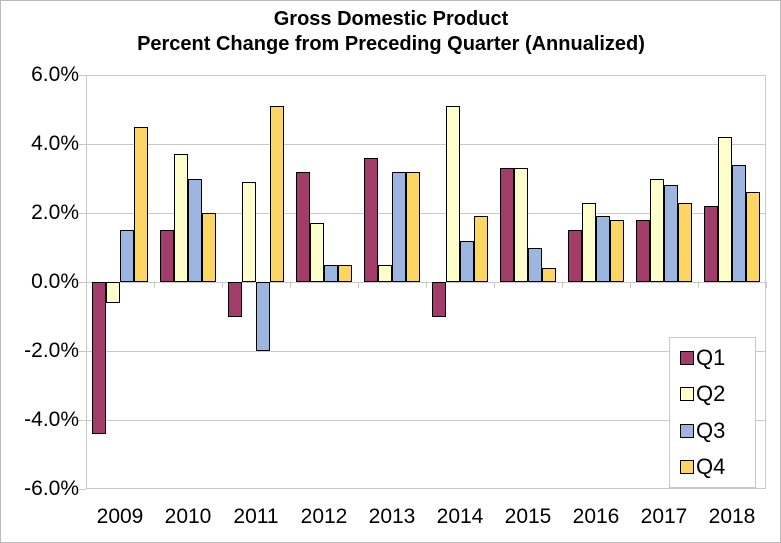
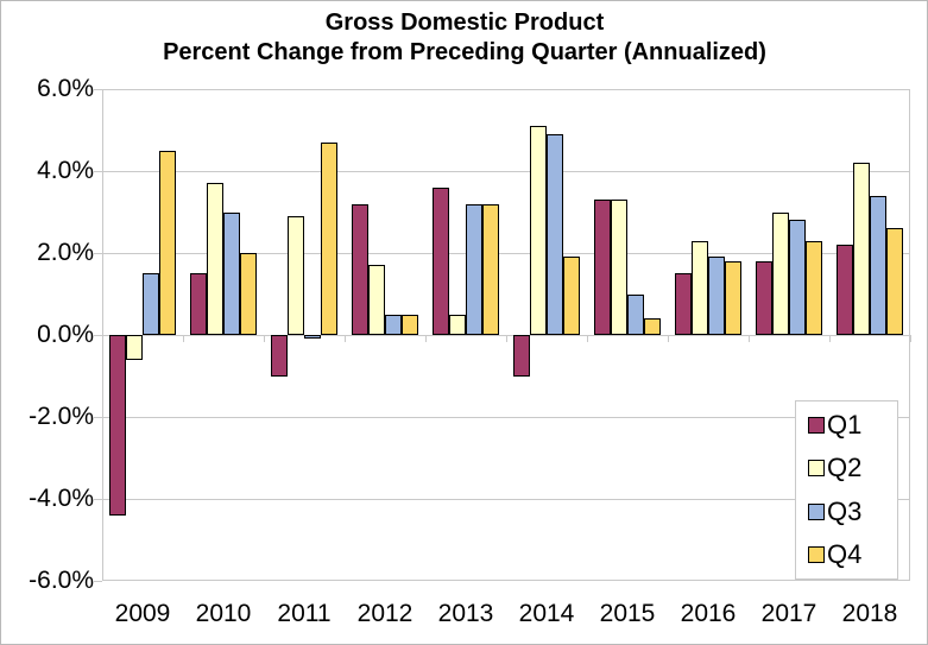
Q3/2011: -2.0% -> -0.1%
Q4/2011: 5.1% -> 4.7%
Q3/2014: 1.2% -> 4.9%
